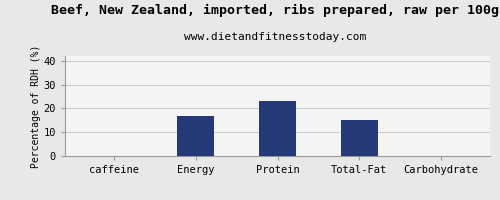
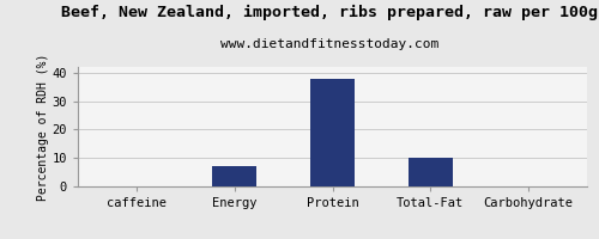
Energy: 17 -> 7
Protein: 23 -> 38
Total-Fat: 15 -> 10
